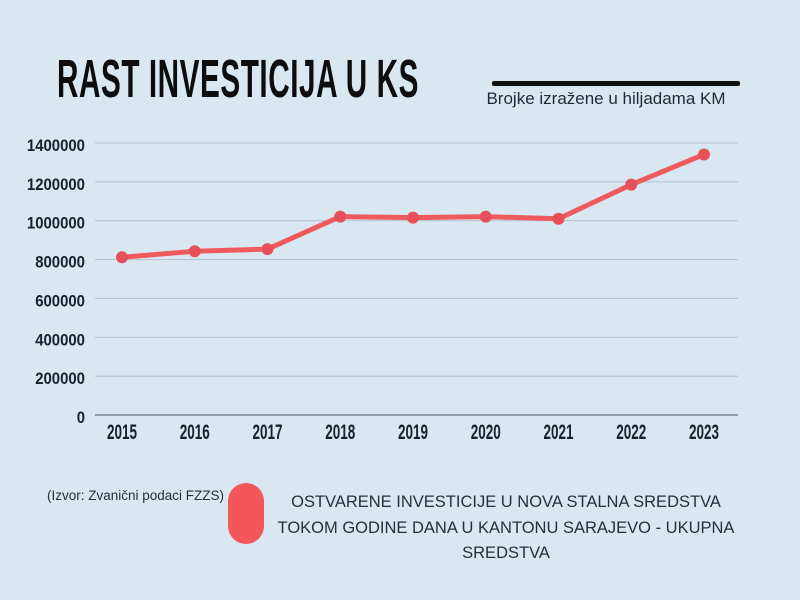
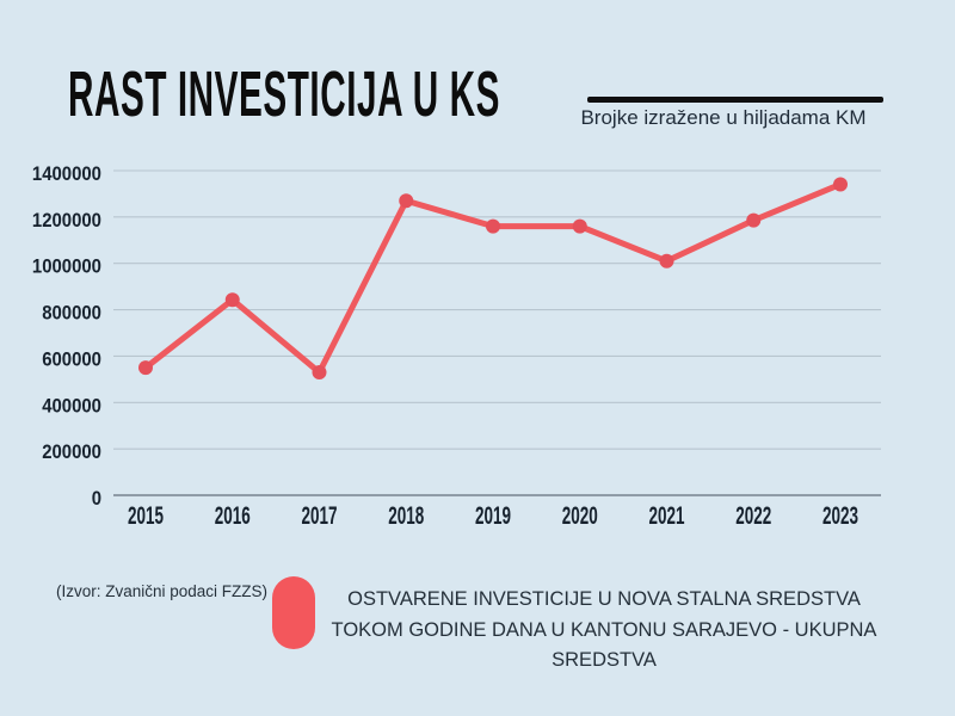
2015: 810000 -> 550000
2017: 850000 -> 530000
2018: 1020000 -> 1270000
2019: 1020000 -> 1160000
2020: 1020000 -> 1160000
